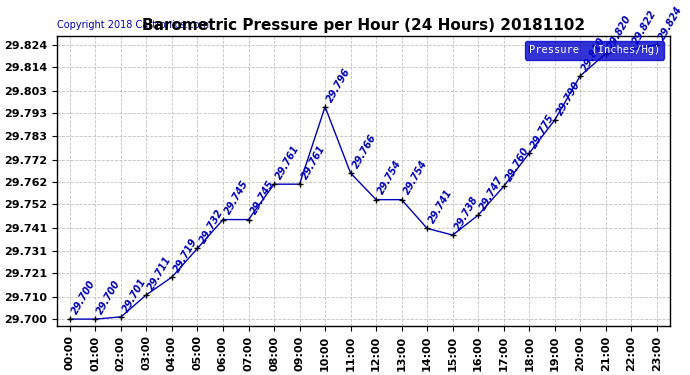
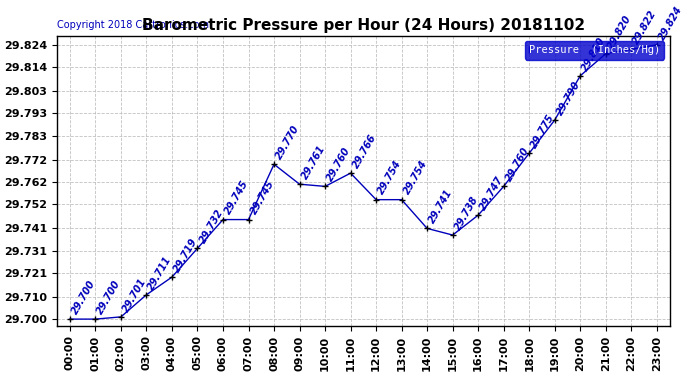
08:00: 29.761 -> 29.770
10:00: 29.796 -> 29.760
